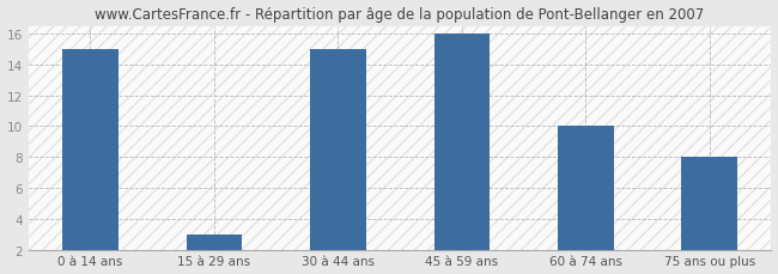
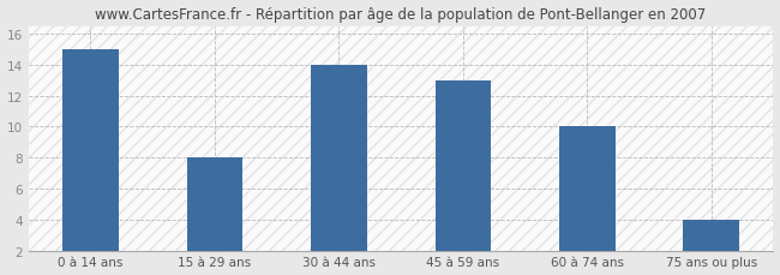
15 à 29 ans: 3 -> 8
30 à 44 ans: 15 -> 14
45 à 59 ans: 16 -> 13
75 ans ou plus: 8 -> 4
